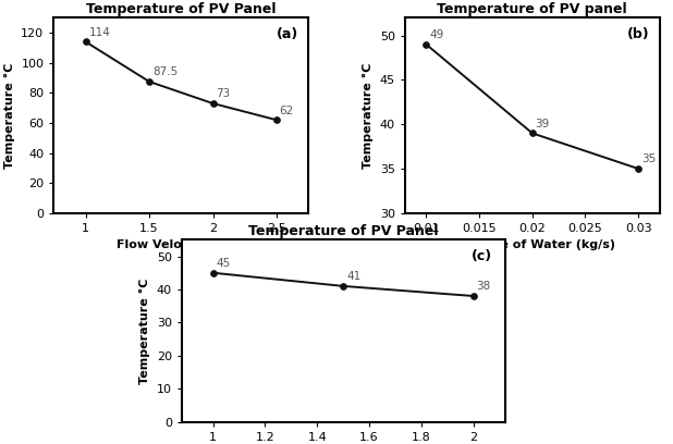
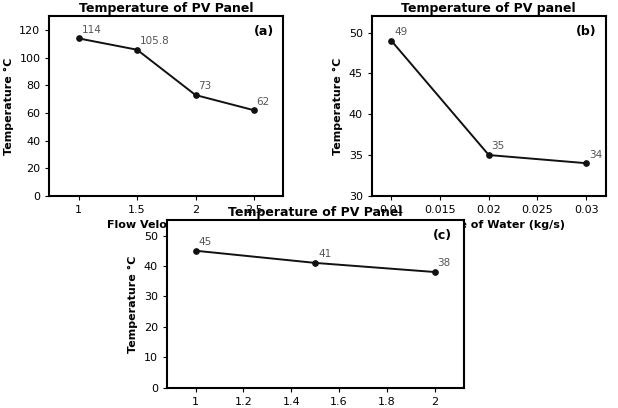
1.5: 87.5 -> 105.8
Temperature of PV panel/0.02: 39 -> 35
Temperature of PV panel/0.03: 35 -> 34
